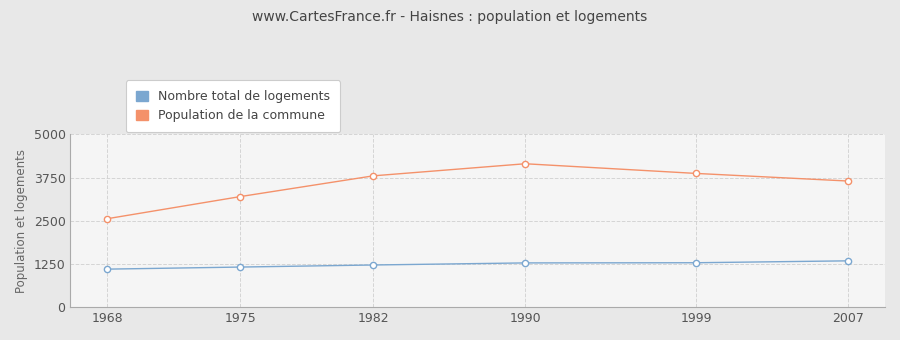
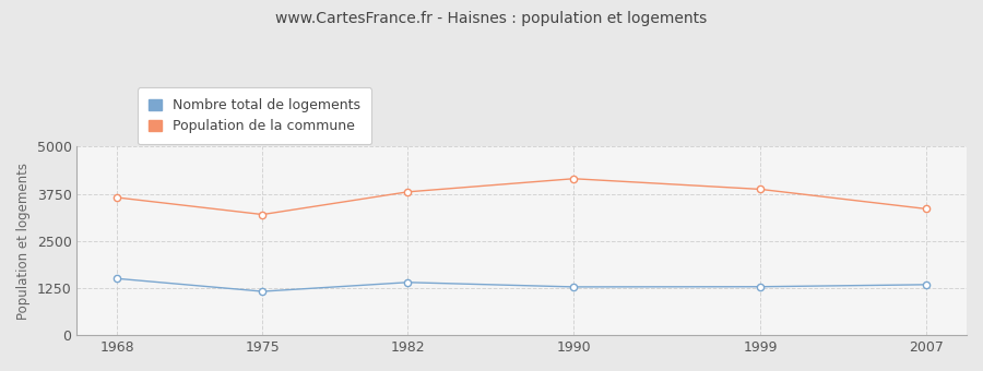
Nombre total de logements/1968: 1100 -> 1500
Population de la commune/1968: 2560 -> 3650
Nombre total de logements/1982: 1220 -> 1400
Population de la commune/2007: 3650 -> 3350
